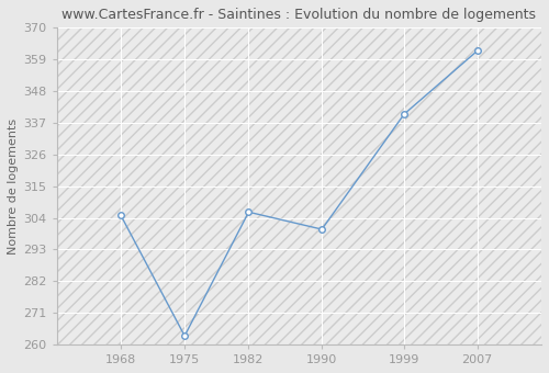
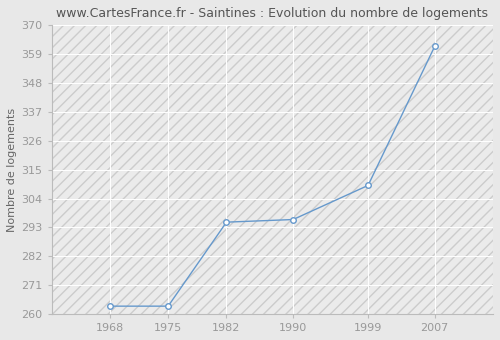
1968: 305 -> 263
1982: 306 -> 295
1990: 300 -> 296
1999: 340 -> 309
